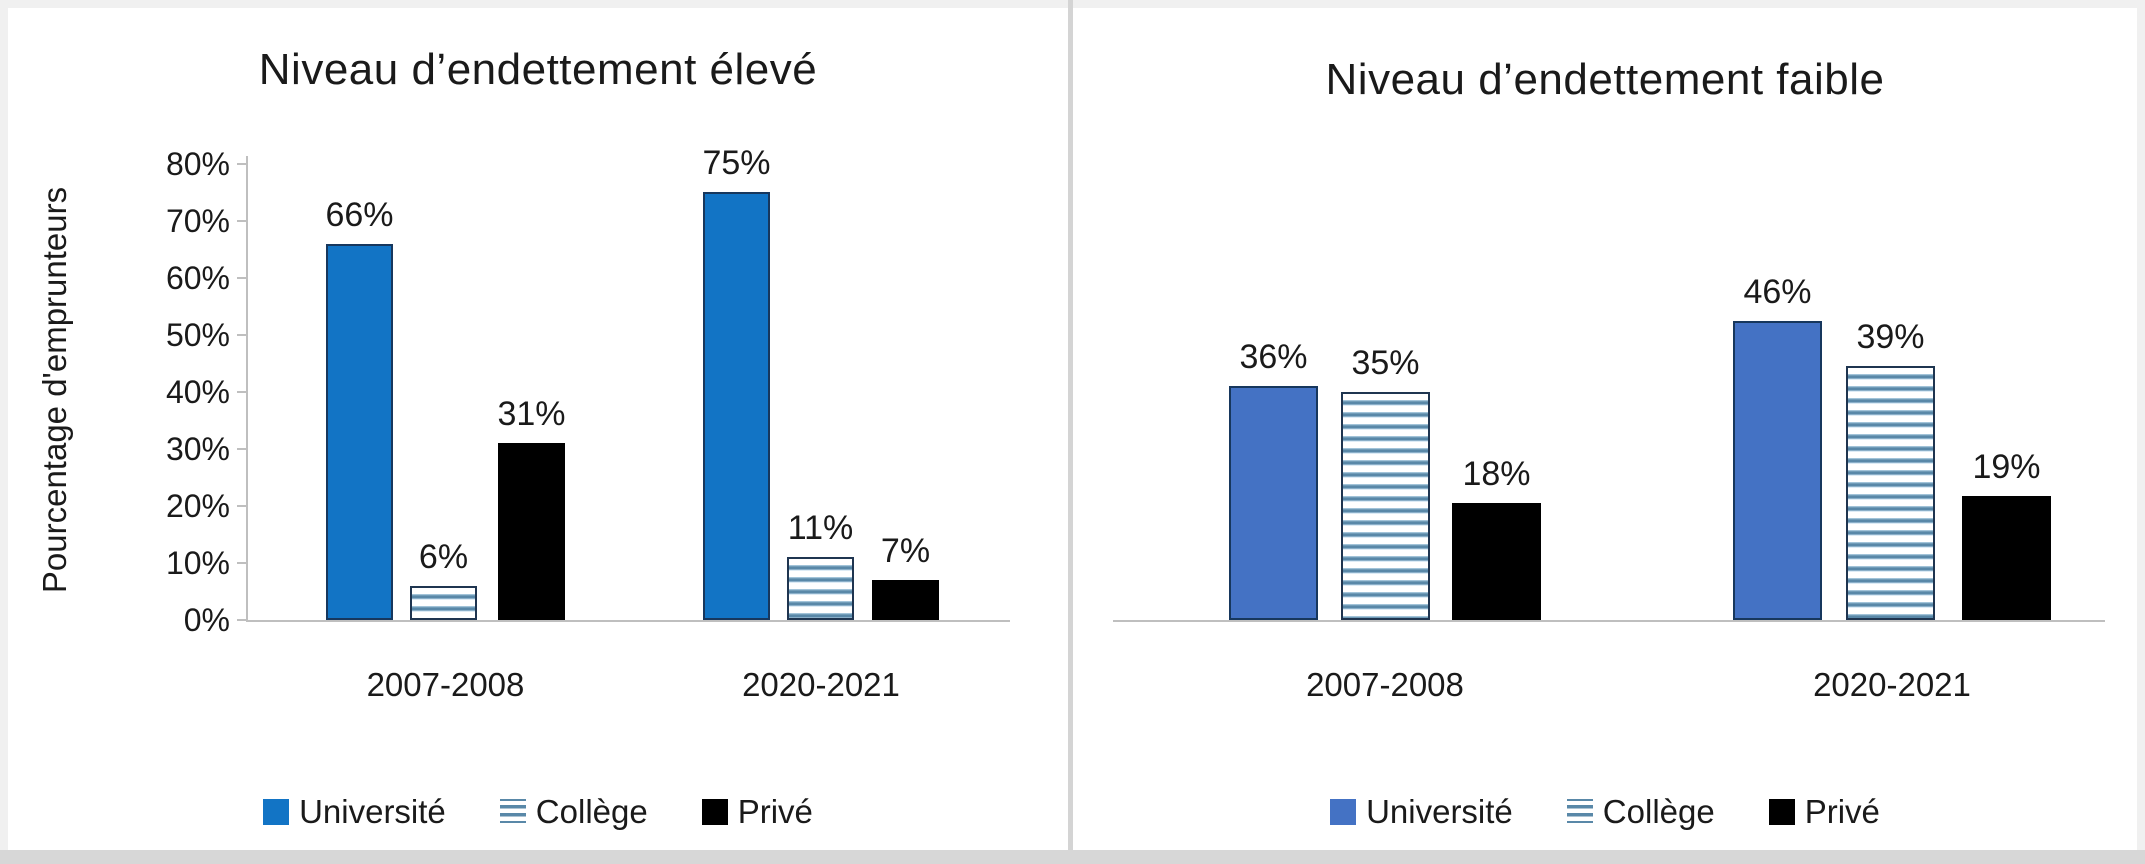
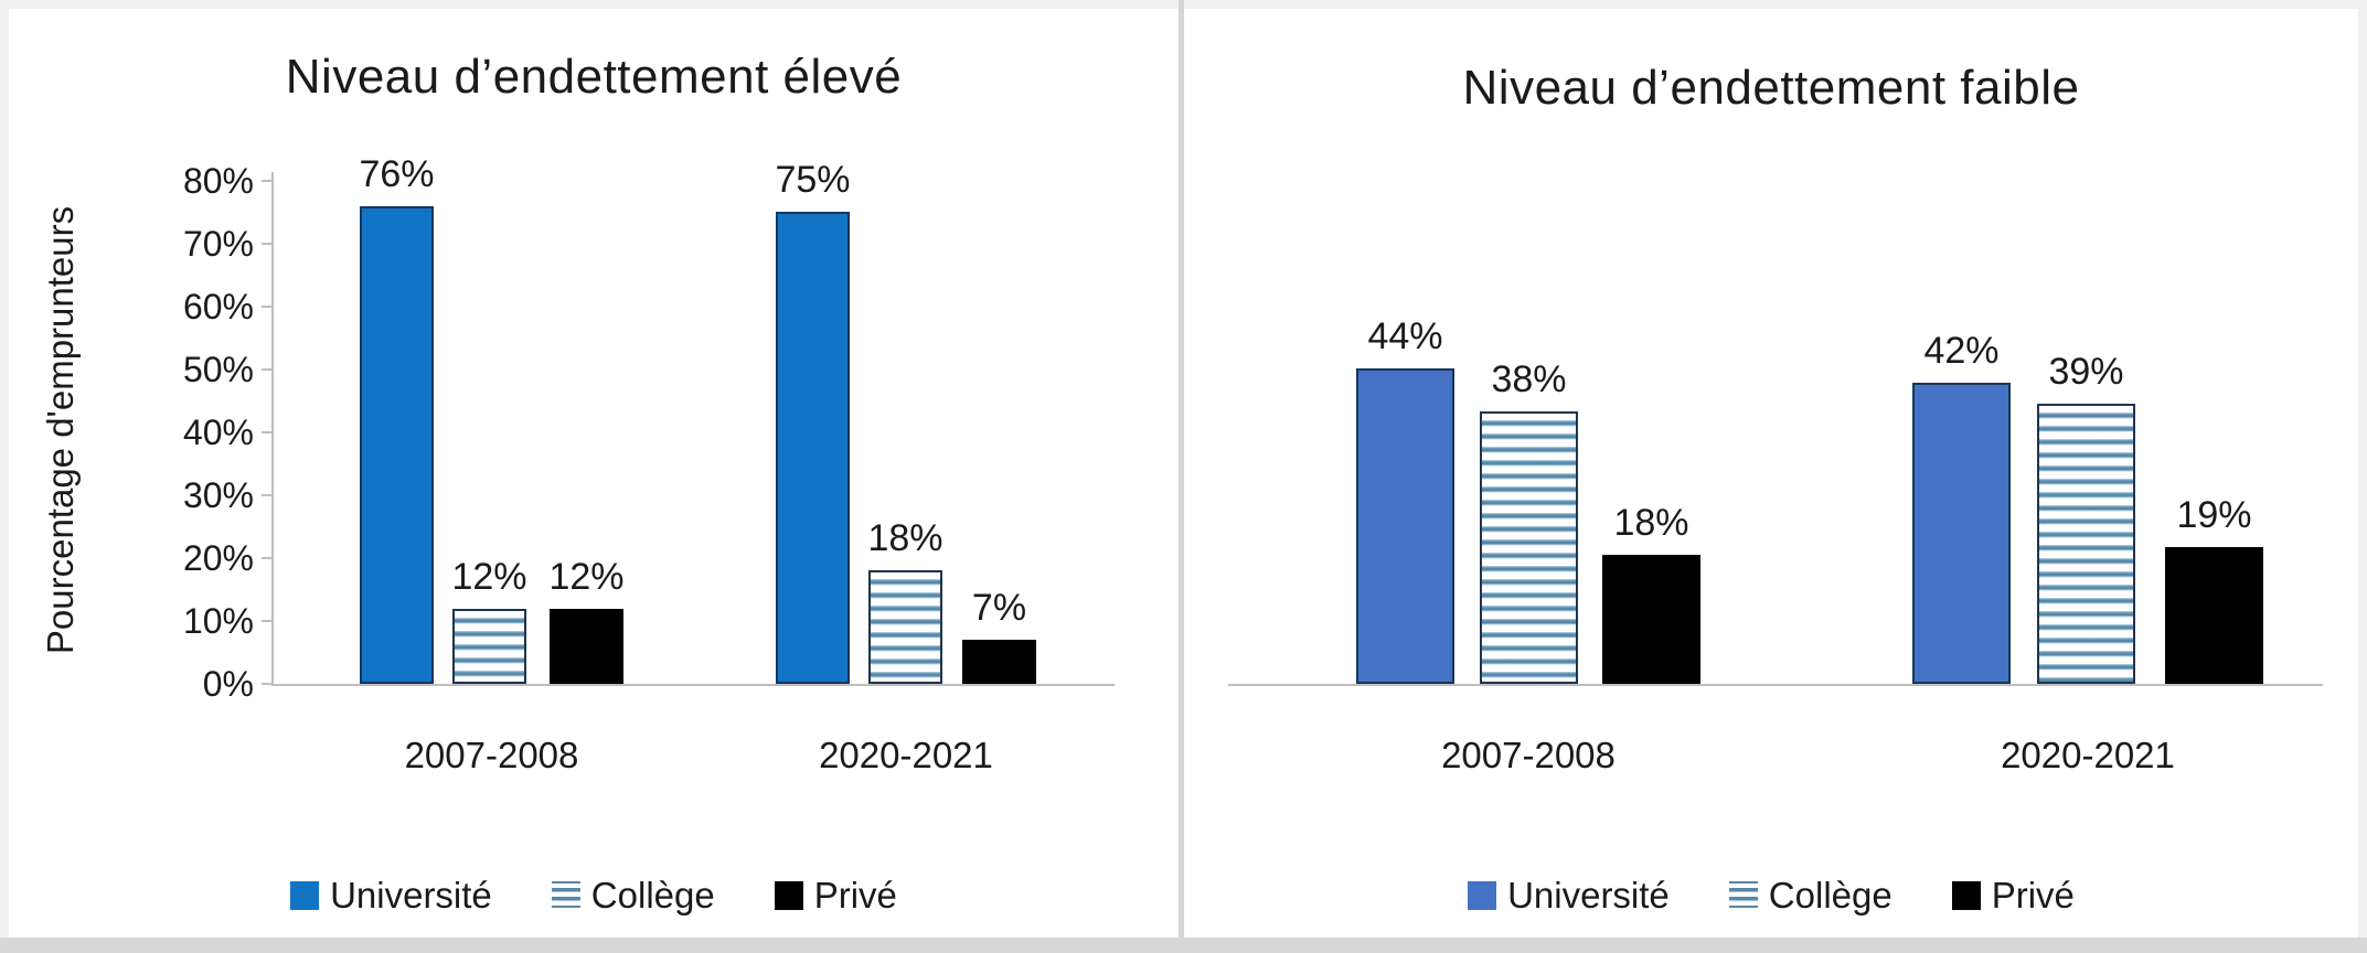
Niveau d’endettement élevé/Université/2007-2008: 66% -> 76%
Niveau d’endettement élevé/Collège/2007-2008: 6% -> 12%
Niveau d’endettement élevé/Privé/2007-2008: 31% -> 12%
Niveau d’endettement élevé/Collège/2020-2021: 11% -> 18%
Niveau d’endettement faible/Université/2007-2008: 36% -> 44%
Niveau d’endettement faible/Collège/2007-2008: 35% -> 38%
Niveau d’endettement faible/Université/2020-2021: 46% -> 42%
